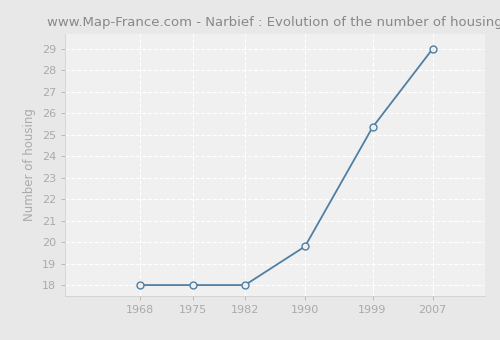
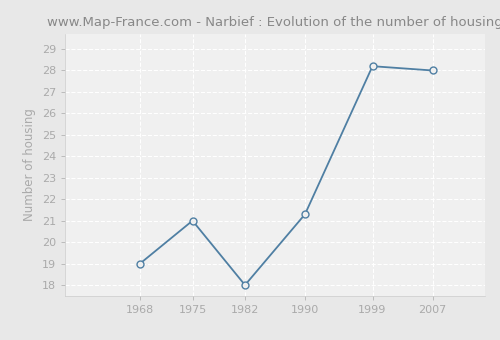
1968: 18.00 -> 19.00
1975: 18.00 -> 21.00
1990: 19.80 -> 21.30
1999: 25.35 -> 28.20
2007: 29.00 -> 28.00
